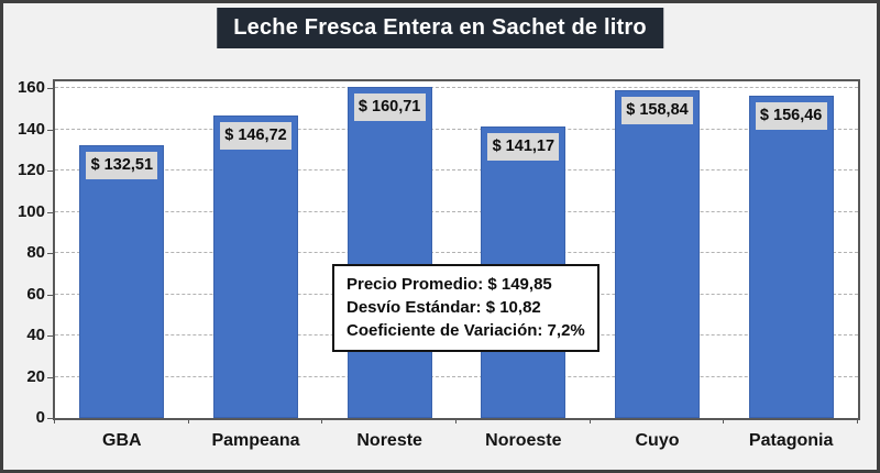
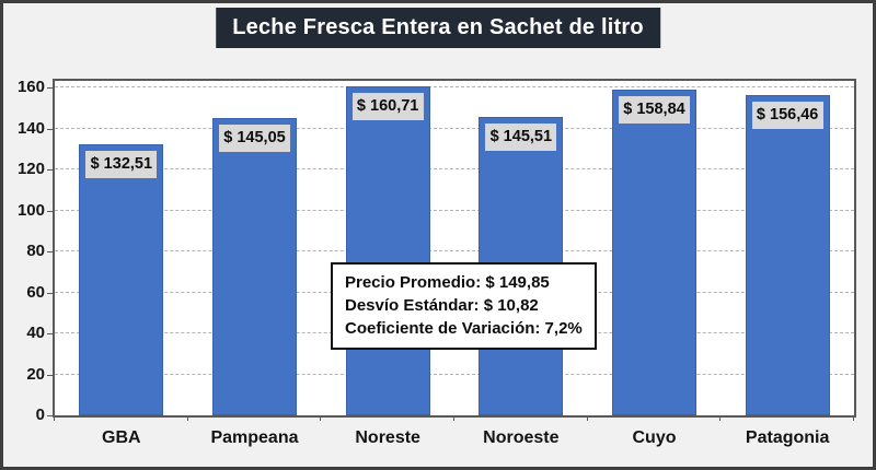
Pampeana: 146,72 -> 145,05
Noroeste: 141,17 -> 145,51
